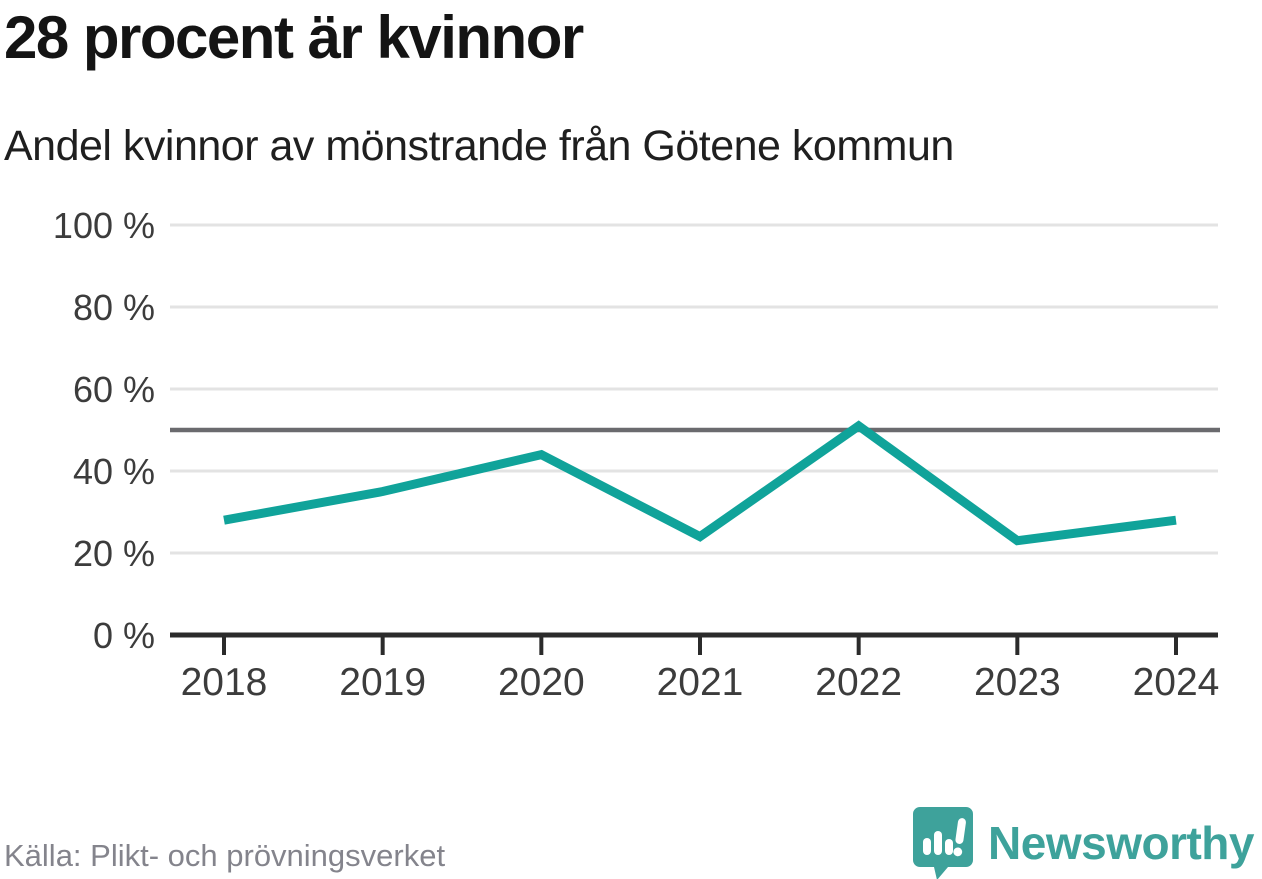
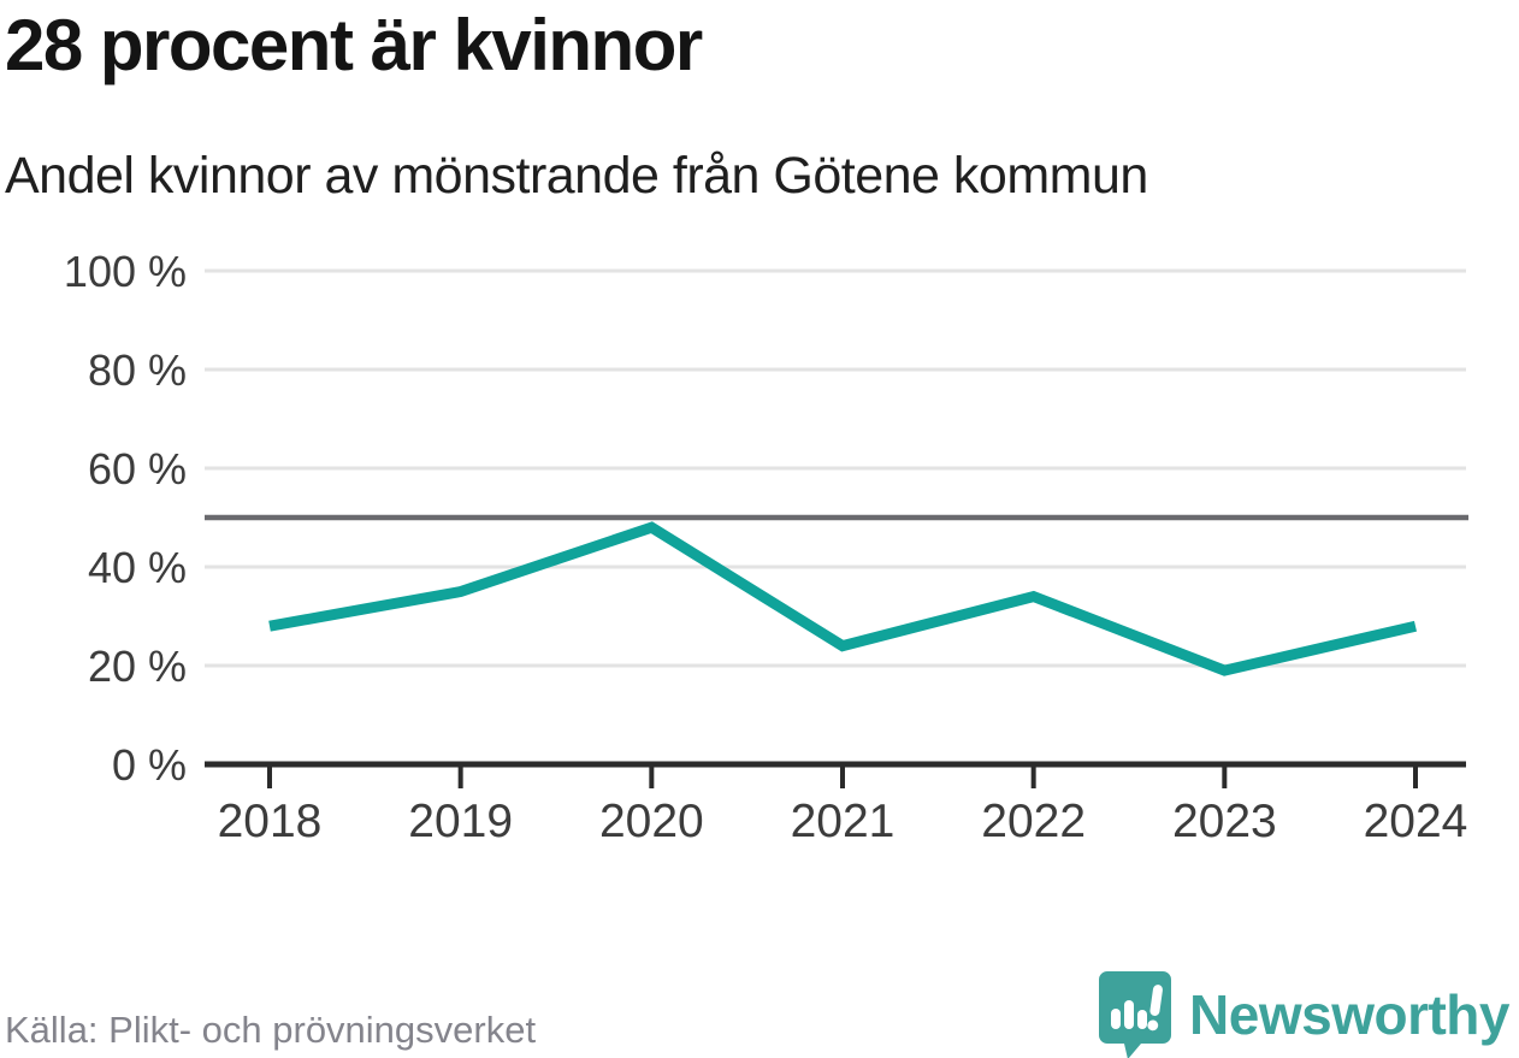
2020: 44% -> 48%
2022: 51% -> 34%
2023: 23% -> 19%
